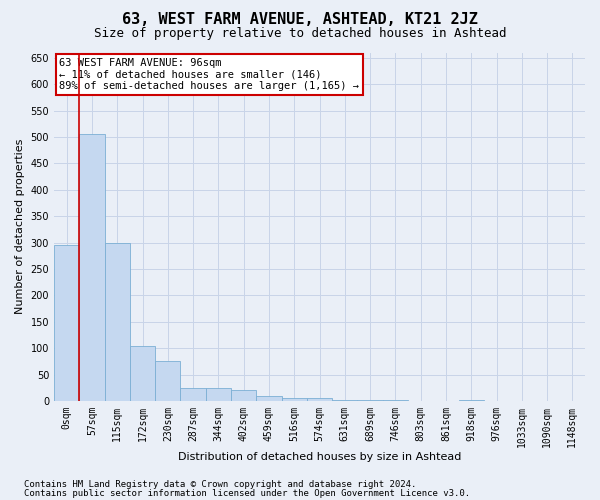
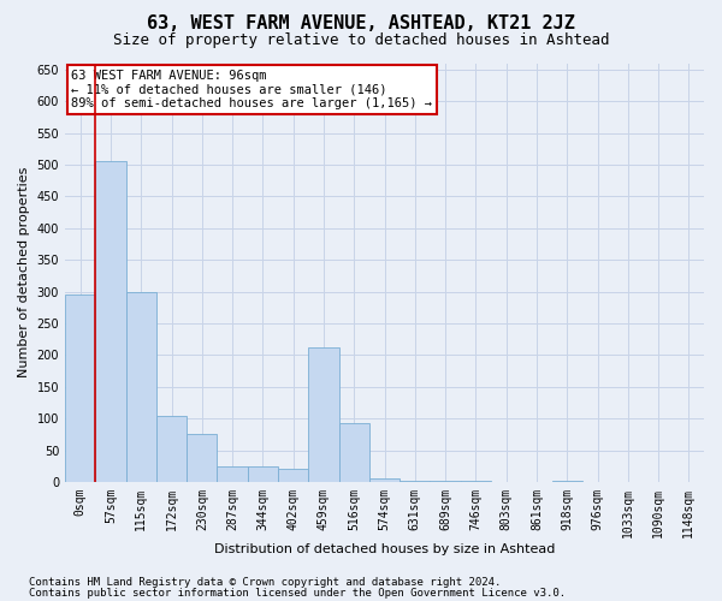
459sqm: 10 -> 212
516sqm: 5 -> 92
